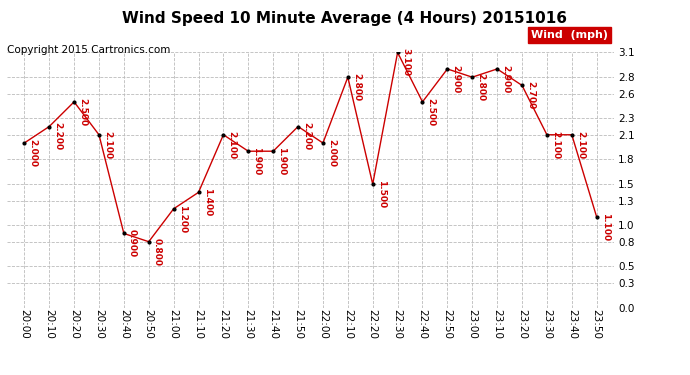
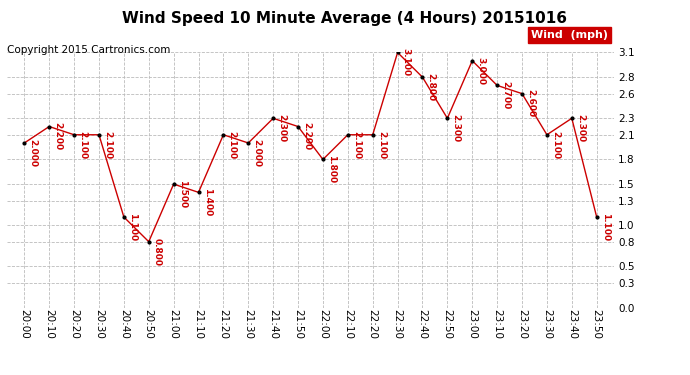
20:20: 2.500 -> 2.100
20:40: 0.900 -> 1.100
21:00: 1.200 -> 1.500
21:30: 1.900 -> 2.000
21:40: 1.900 -> 2.300
22:00: 2.000 -> 1.800
22:10: 2.800 -> 2.100
22:20: 1.500 -> 2.100
22:40: 2.500 -> 2.800
22:50: 2.900 -> 2.300
23:00: 2.800 -> 3.000
23:10: 2.900 -> 2.700
23:20: 2.700 -> 2.600
23:40: 2.100 -> 2.300
